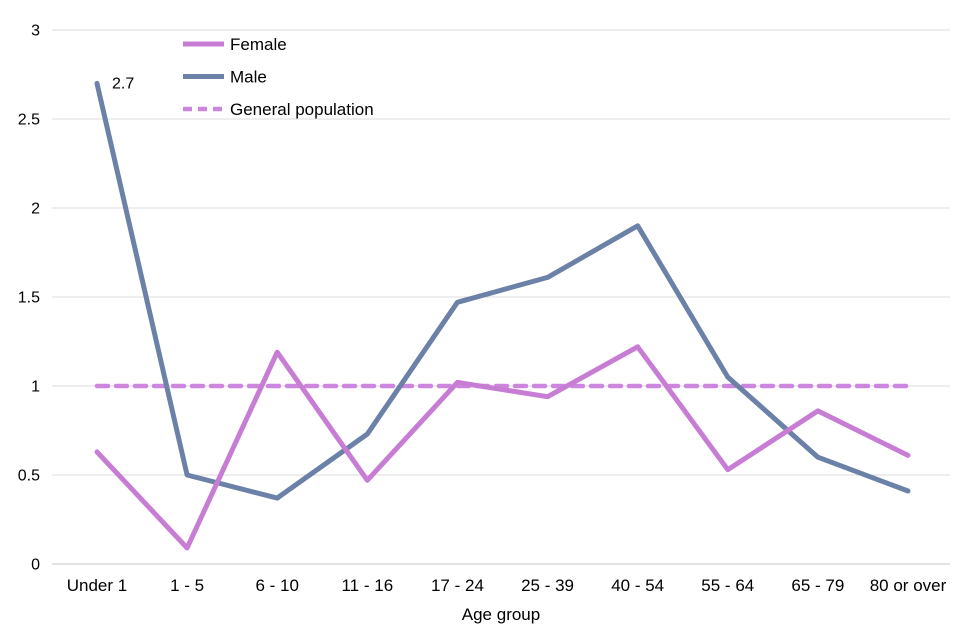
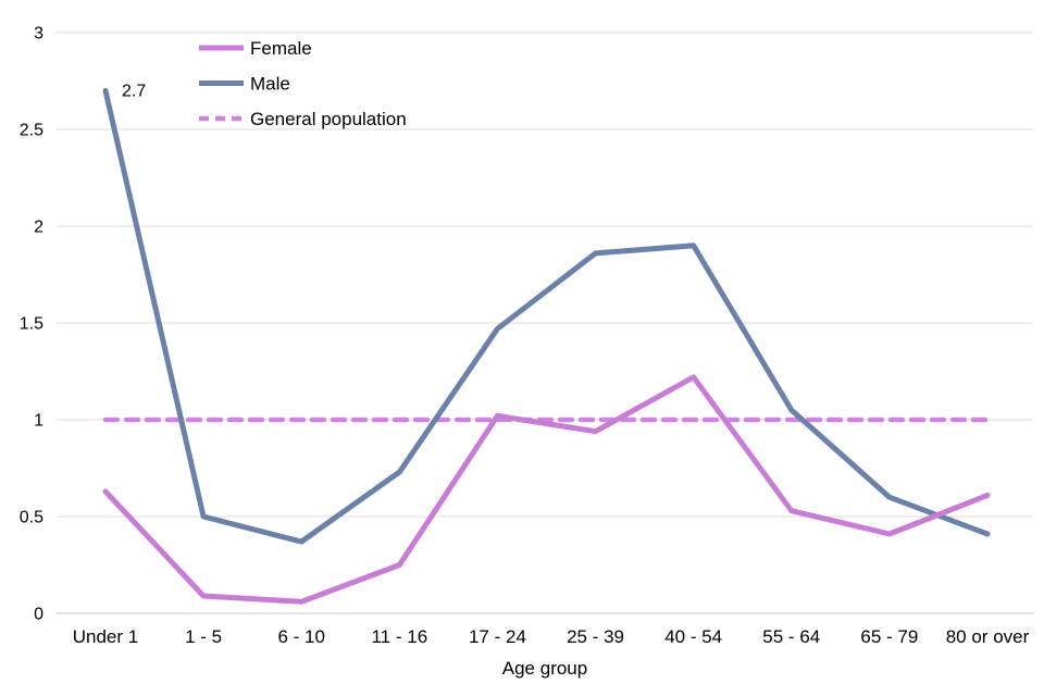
Female/6 - 10: 1.19 -> 0.06
Female/11 - 16: 0.47 -> 0.25
Male/25 - 39: 1.61 -> 1.86
Female/65 - 79: 0.86 -> 0.41
